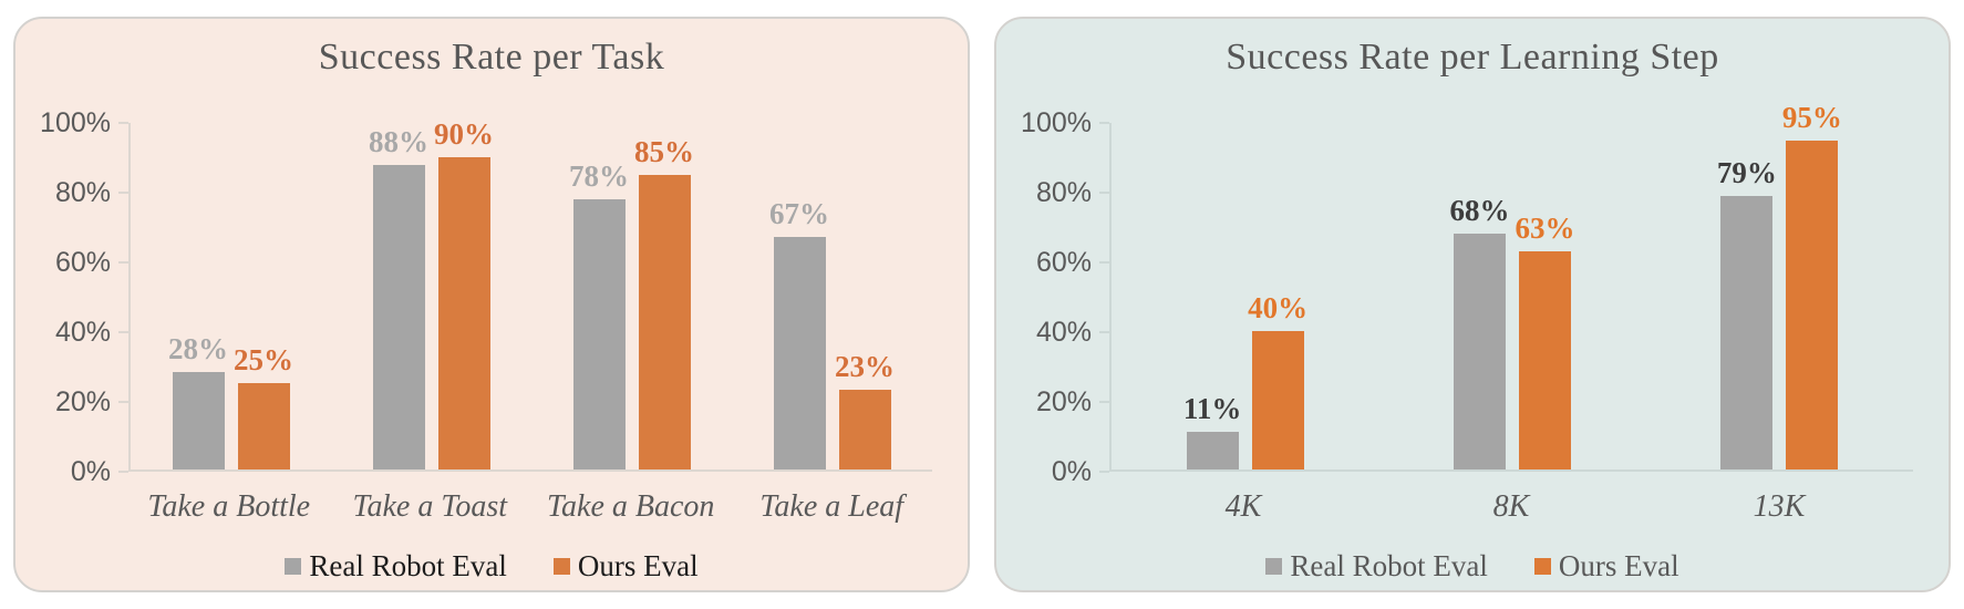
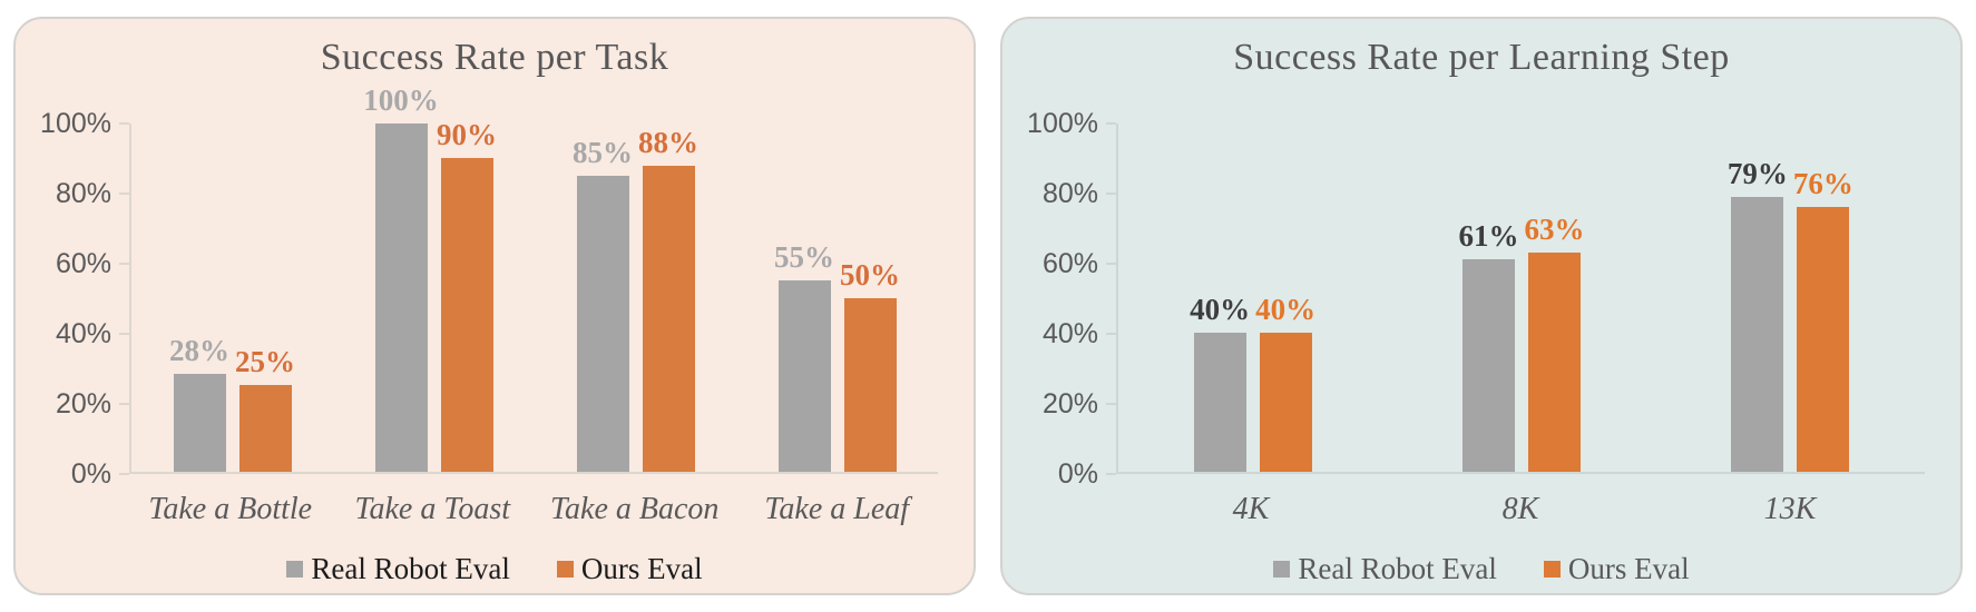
Success Rate per Task/Real Robot Eval/Take a Toast: 88% -> 100%
Success Rate per Task/Real Robot Eval/Take a Bacon: 78% -> 85%
Success Rate per Task/Ours Eval/Take a Bacon: 85% -> 88%
Success Rate per Task/Real Robot Eval/Take a Leaf: 67% -> 55%
Success Rate per Task/Ours Eval/Take a Leaf: 23% -> 50%
Success Rate per Learning Step/Real Robot Eval/4K: 11% -> 40%
Success Rate per Learning Step/Real Robot Eval/8K: 68% -> 61%
Success Rate per Learning Step/Ours Eval/13K: 95% -> 76%
